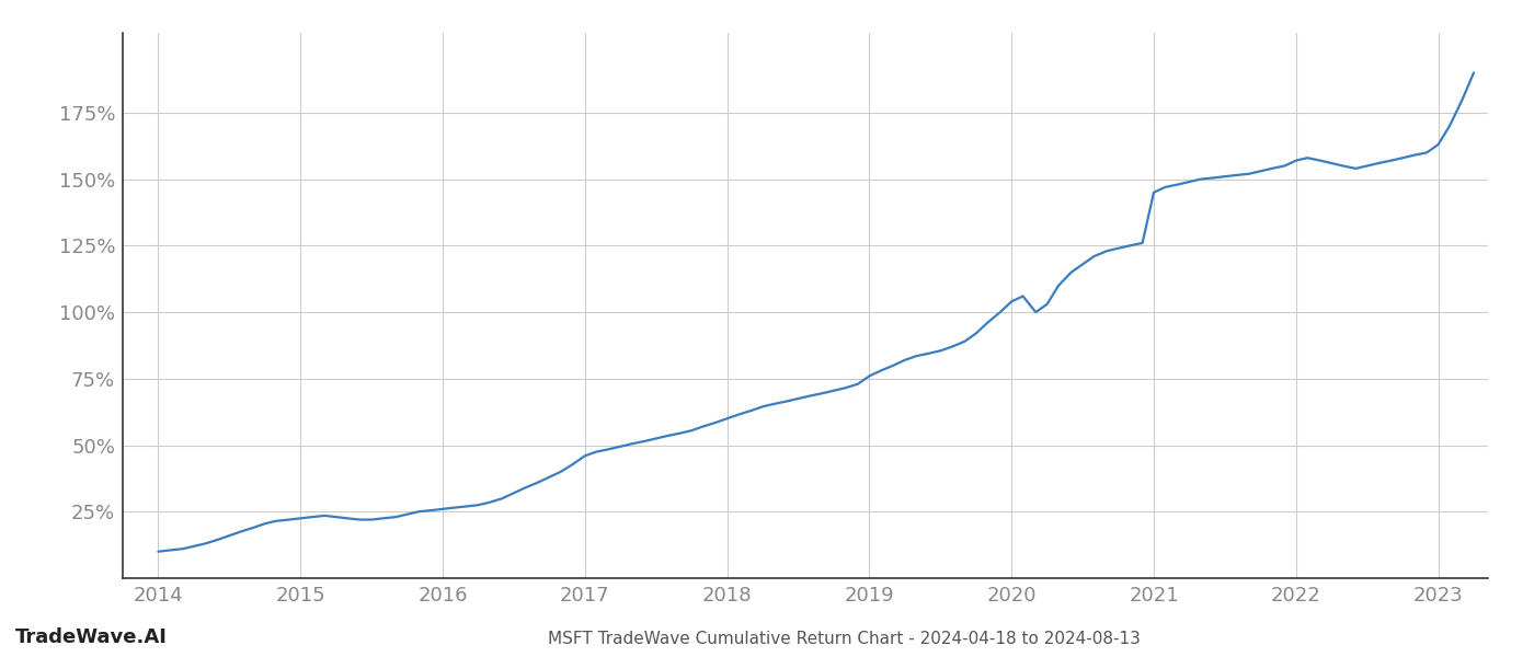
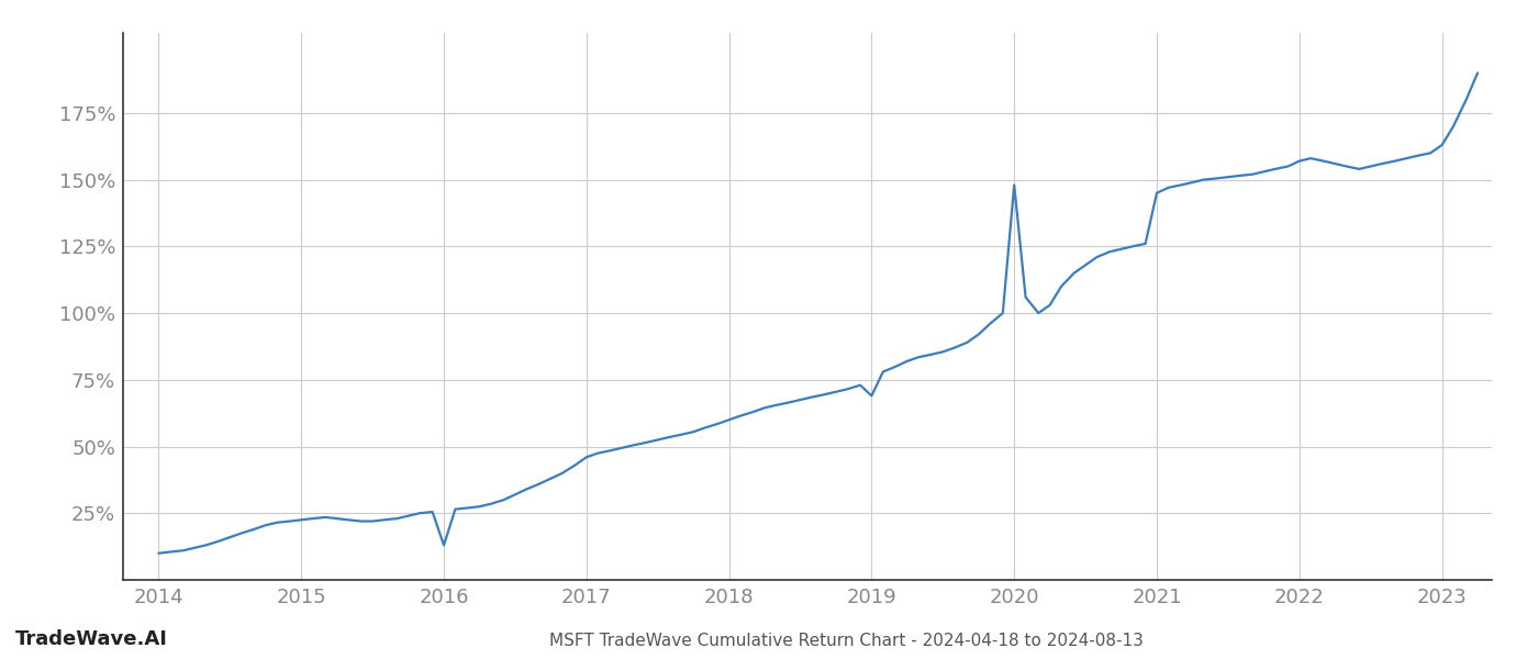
2016: 26.0% -> 13.0%
2019: 76.0% -> 69.0%
2020: 104.0% -> 148.0%
